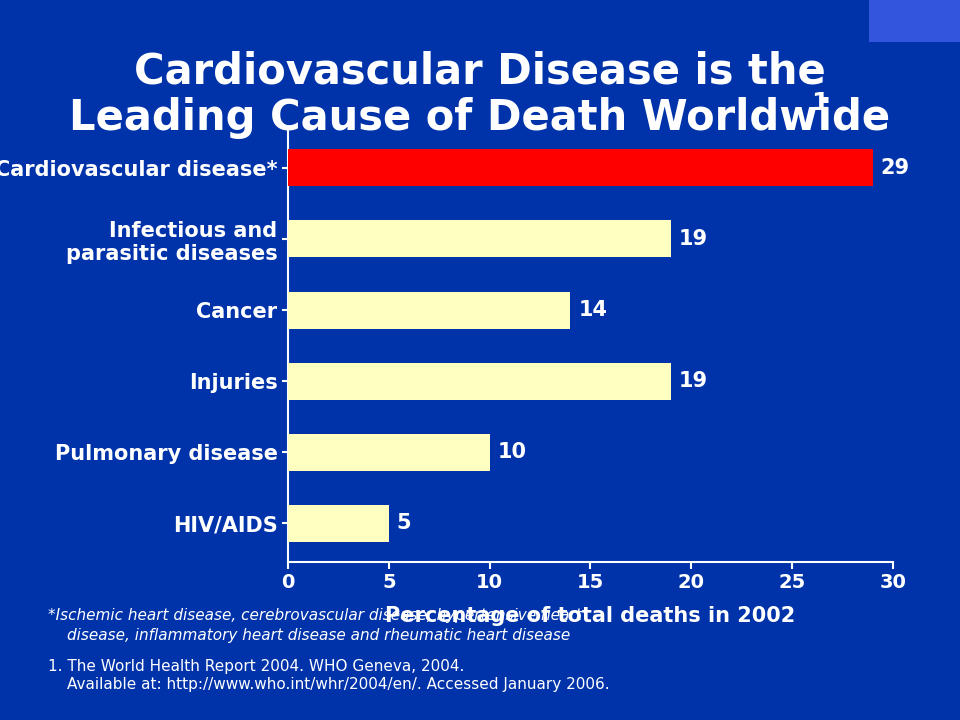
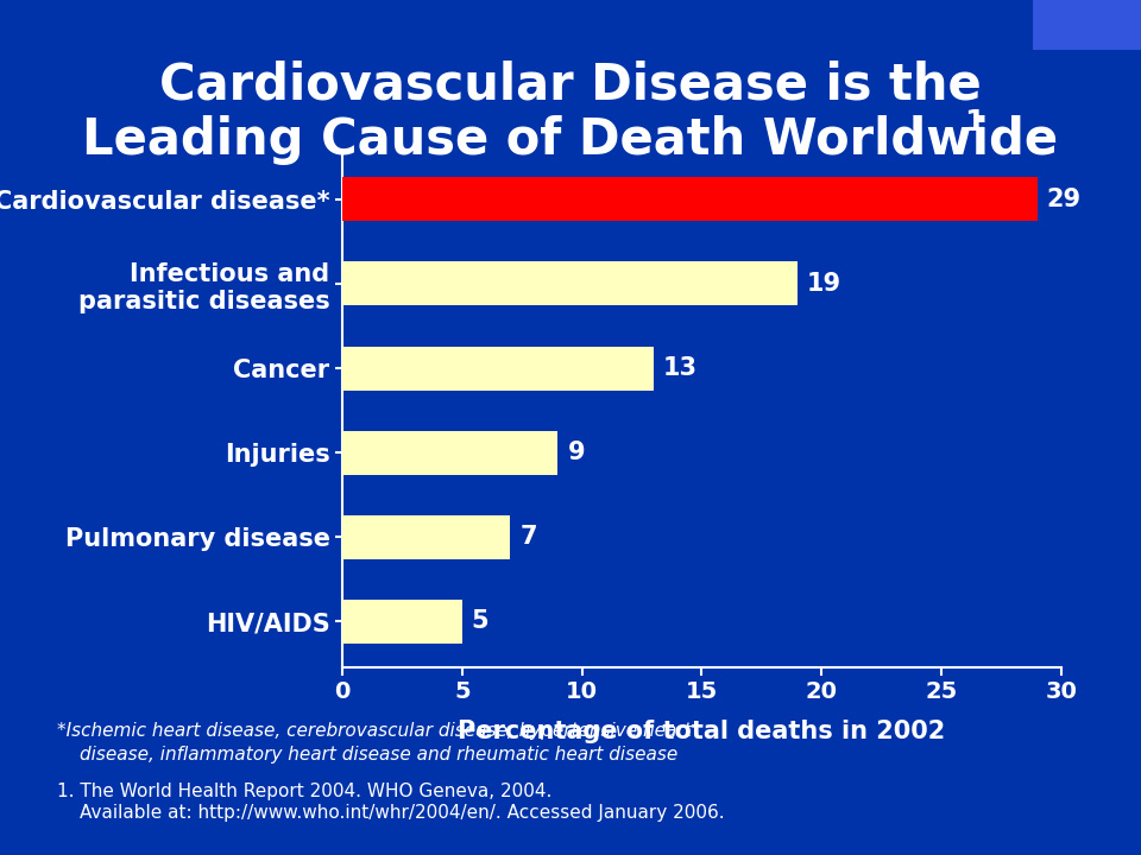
Cancer: 14 -> 13
Injuries: 19 -> 9
Pulmonary disease: 10 -> 7
